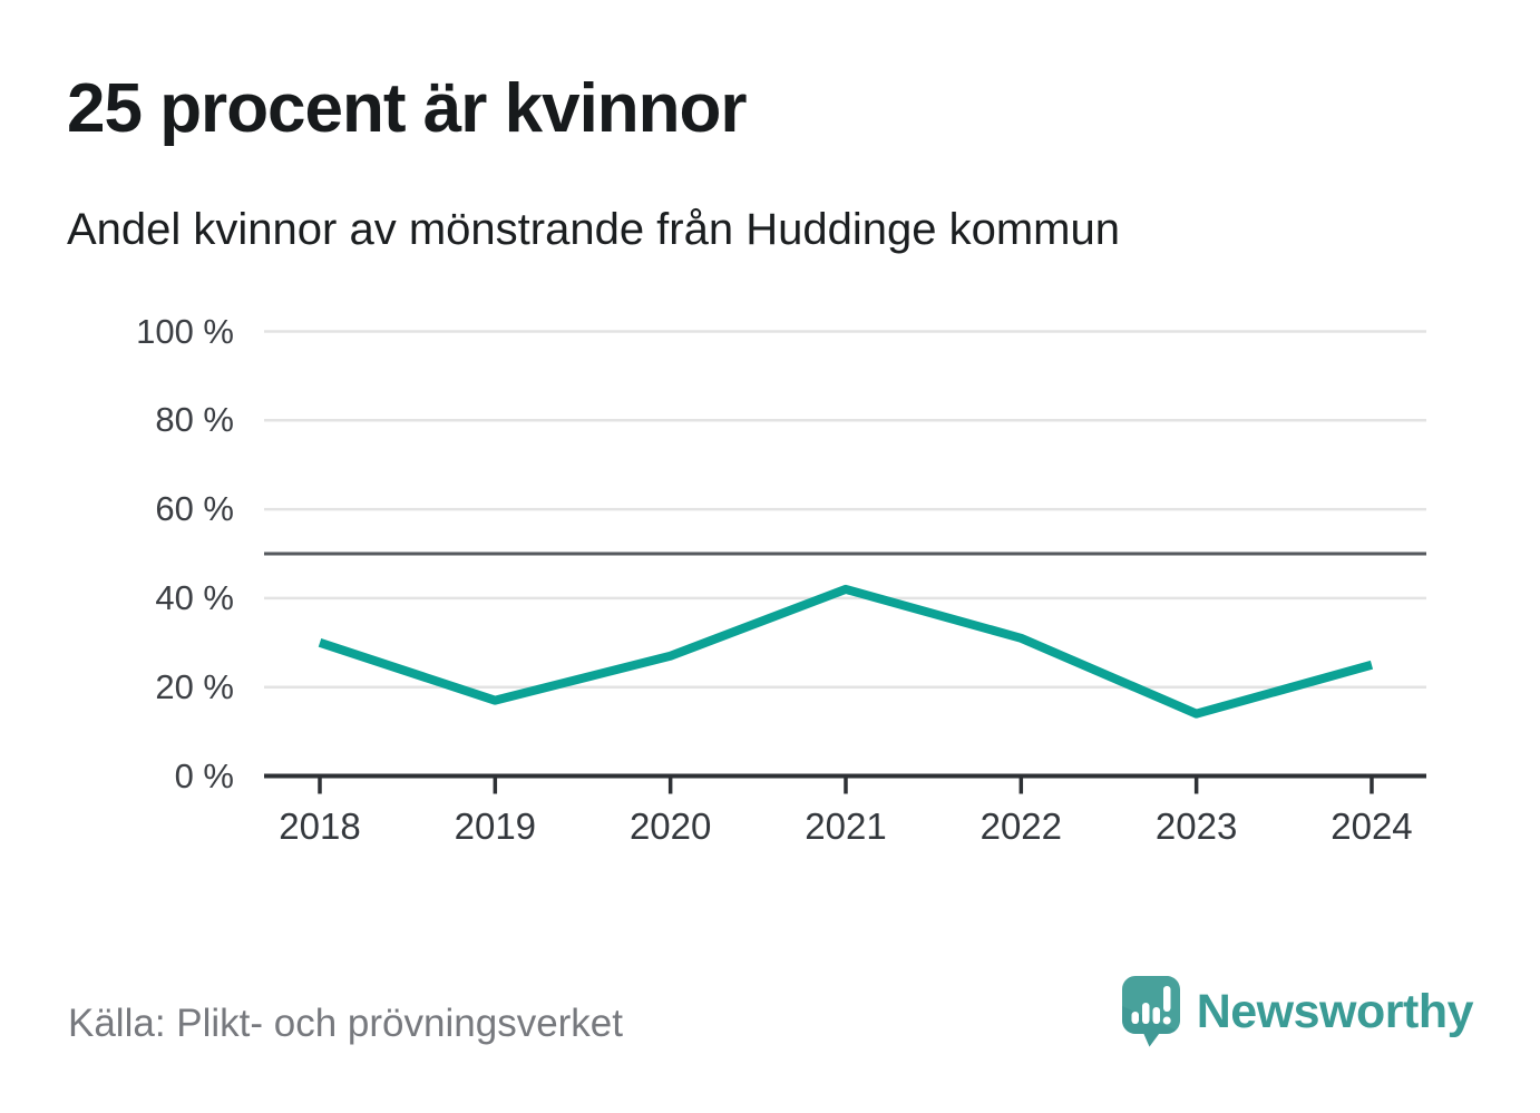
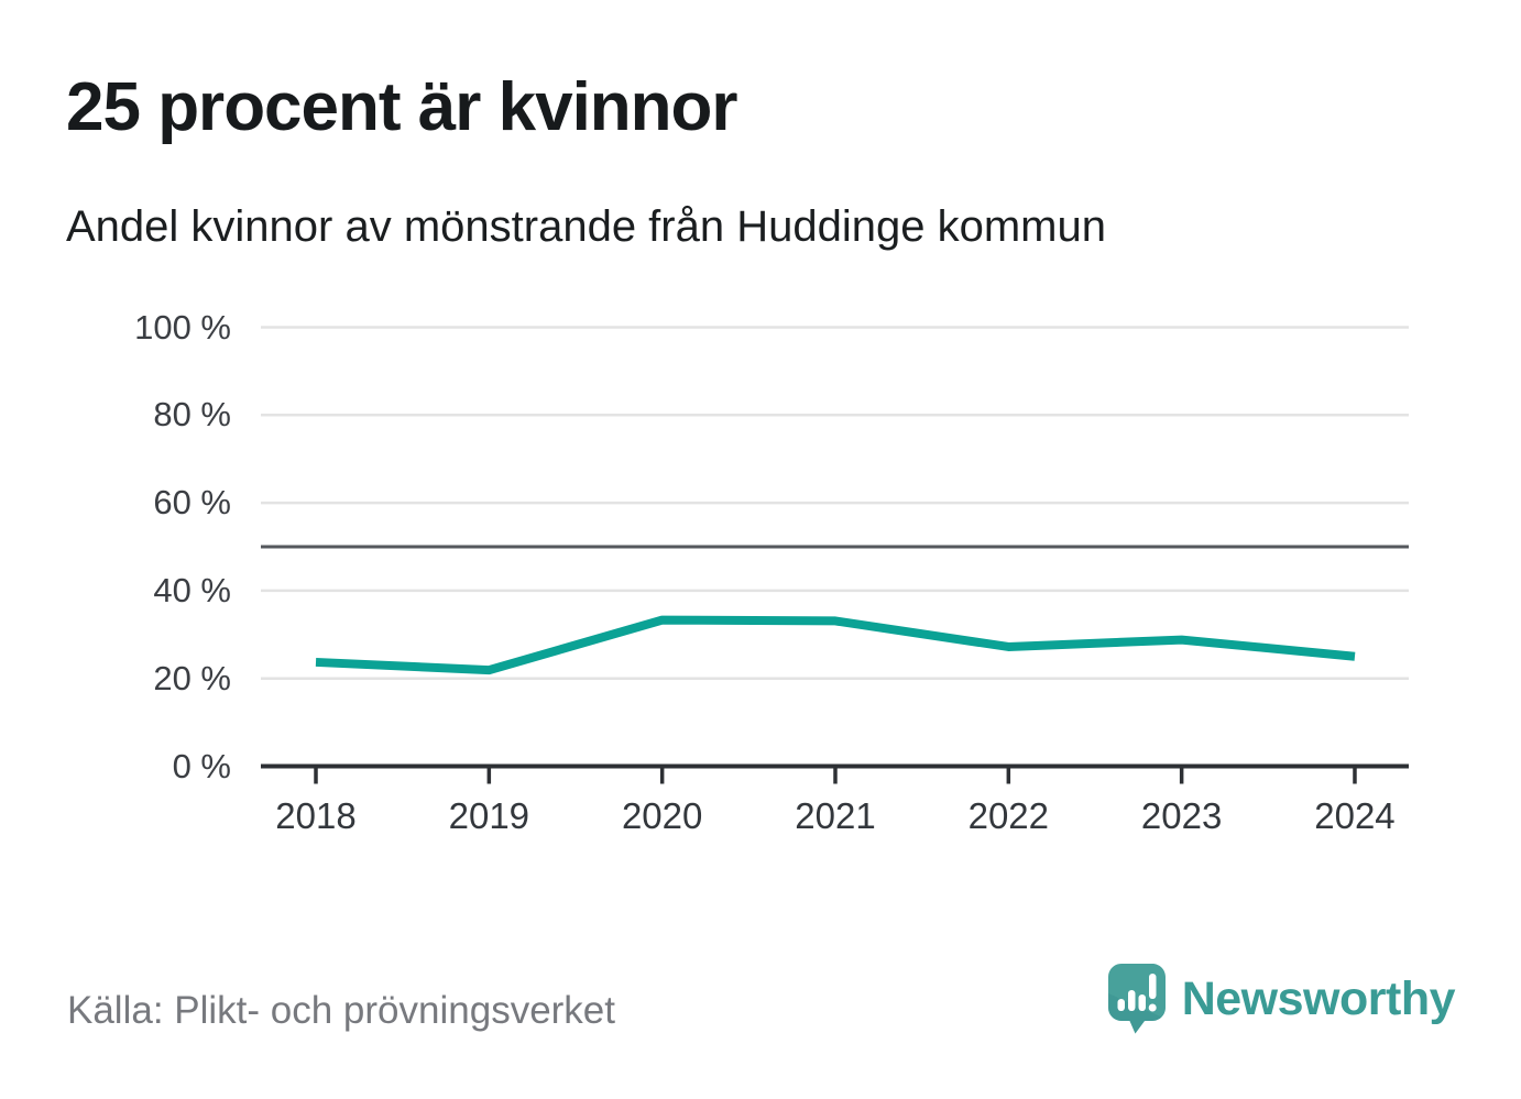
2018: 30% -> 24%
2019: 17% -> 22%
2020: 27% -> 33%
2021: 42% -> 33%
2022: 31% -> 27%
2023: 14% -> 29%
